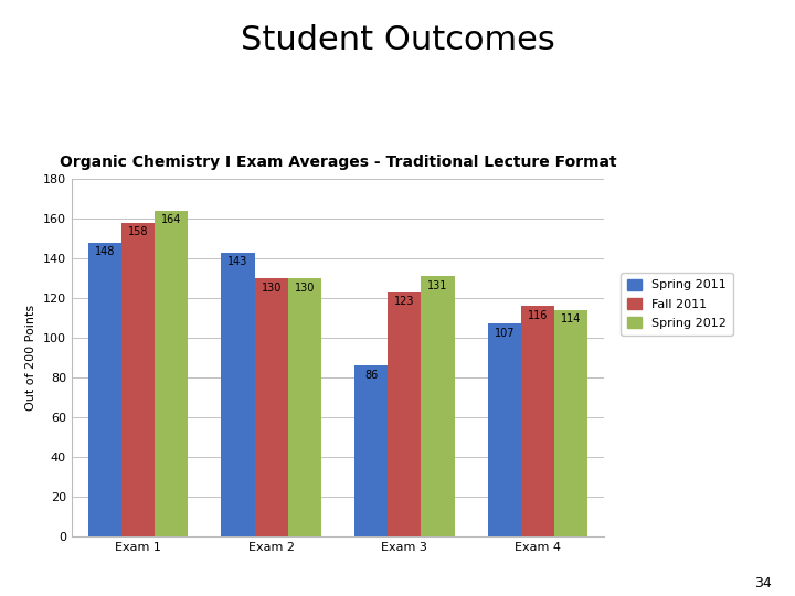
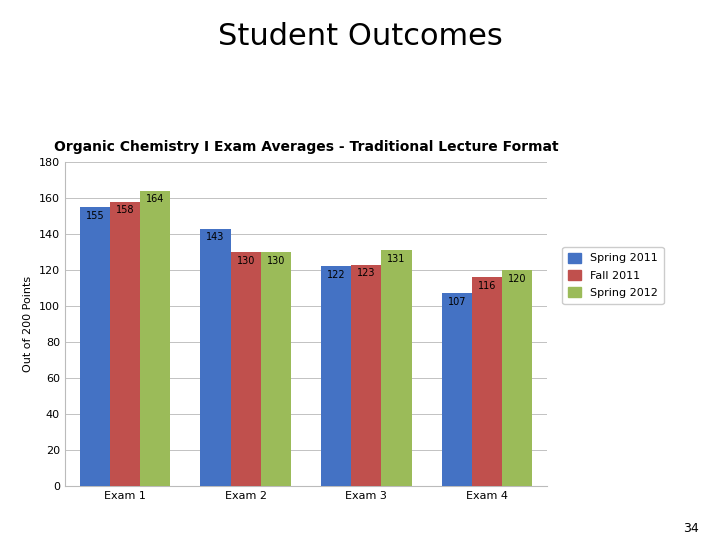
Spring 2011/Exam 1: 148 -> 155
Spring 2011/Exam 3: 86 -> 122
Spring 2012/Exam 4: 114 -> 120
